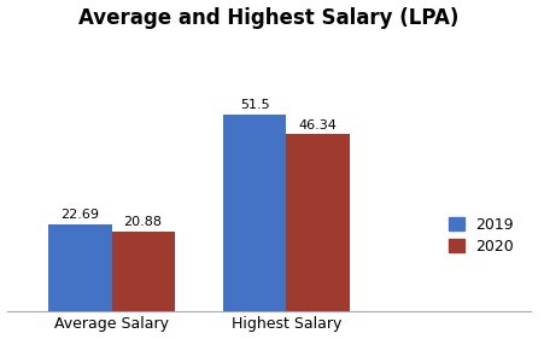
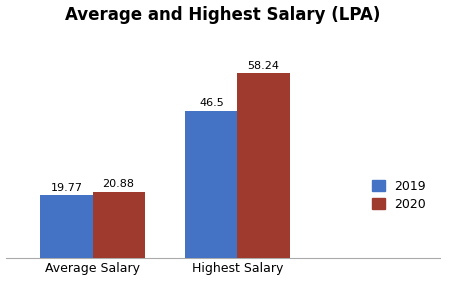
2019/Average Salary: 22.69 -> 19.77
2019/Highest Salary: 51.5 -> 46.5
2020/Highest Salary: 46.34 -> 58.24
